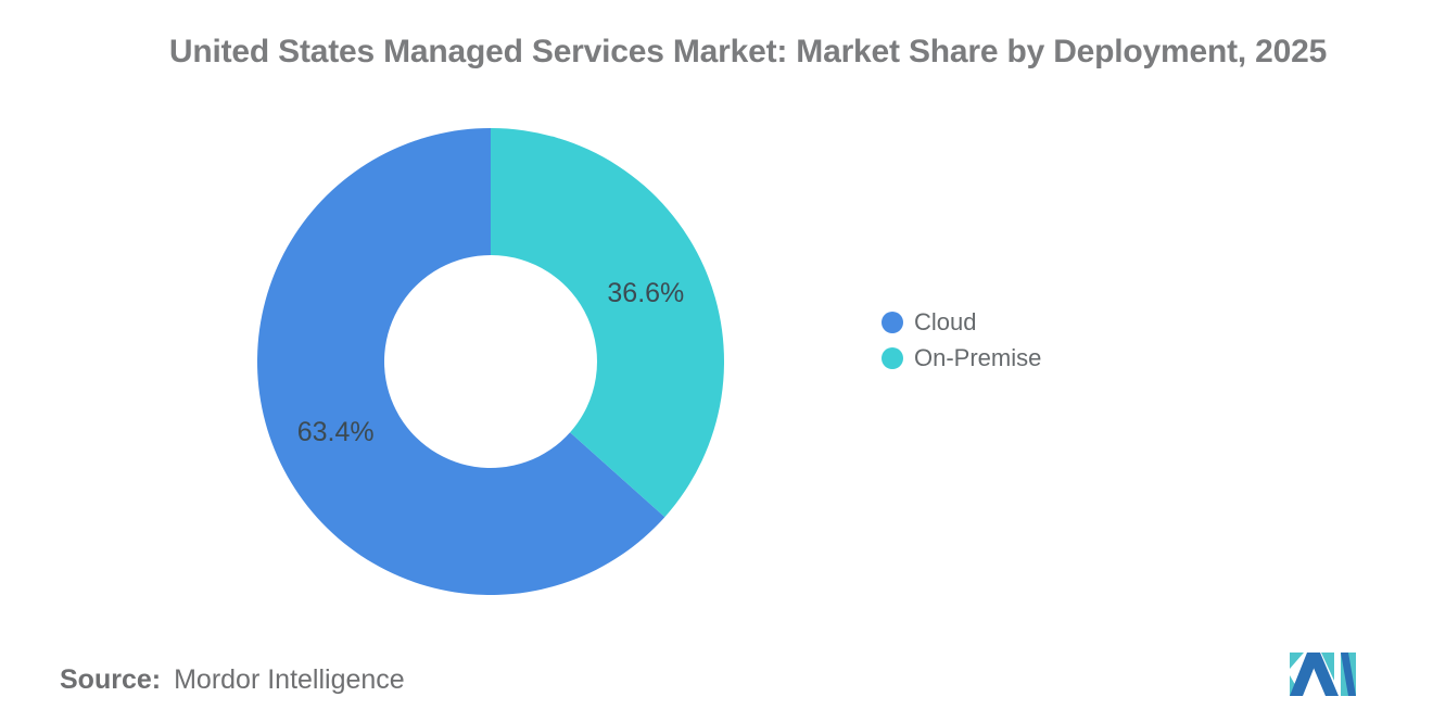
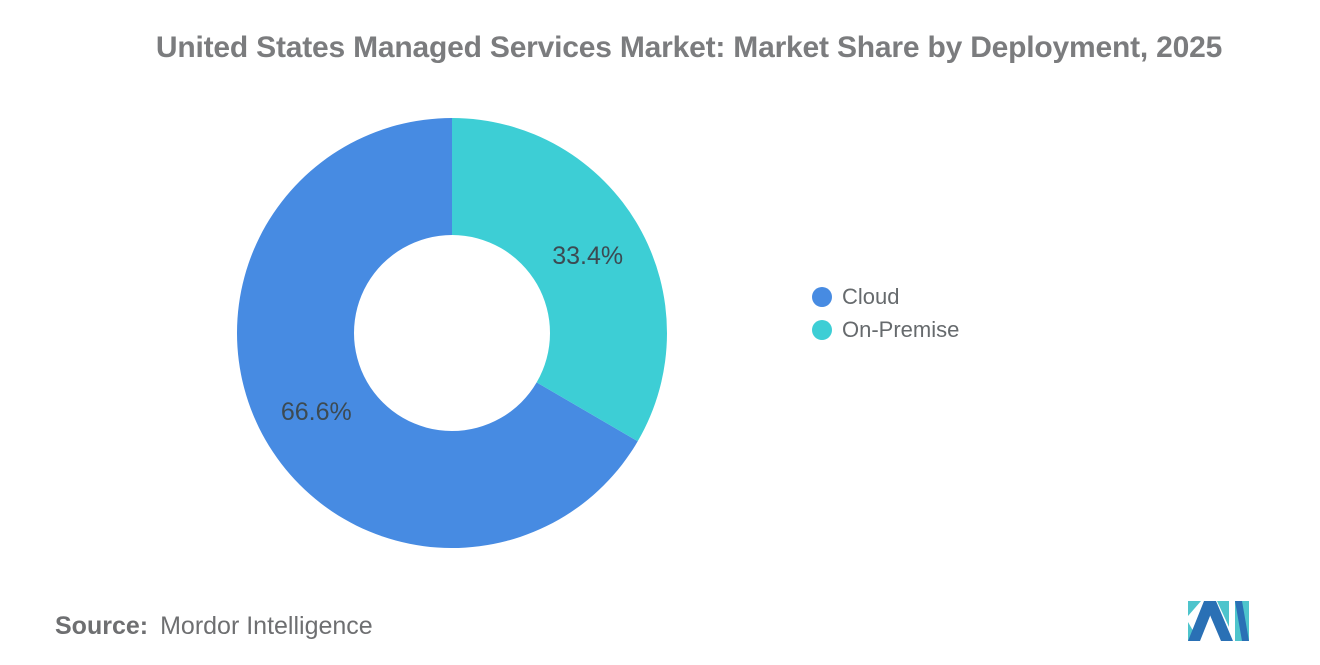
Cloud: 63.4% -> 66.6%
On-Premise: 36.6% -> 33.4%
